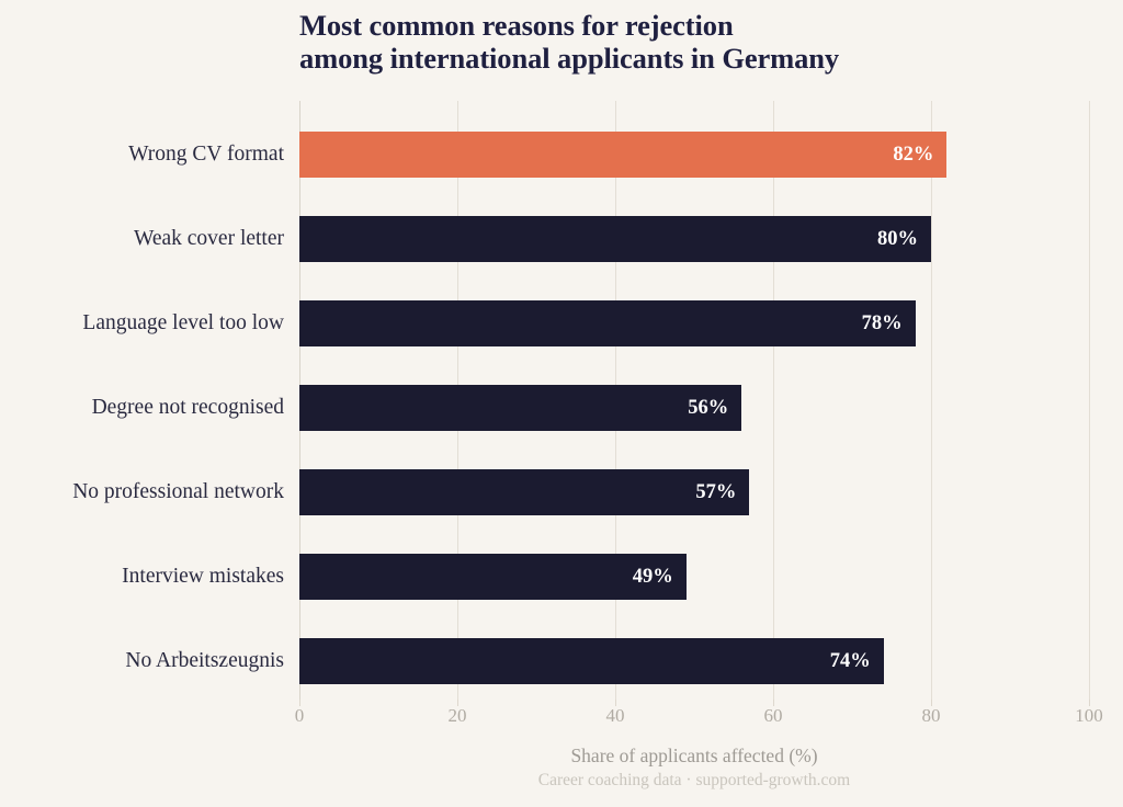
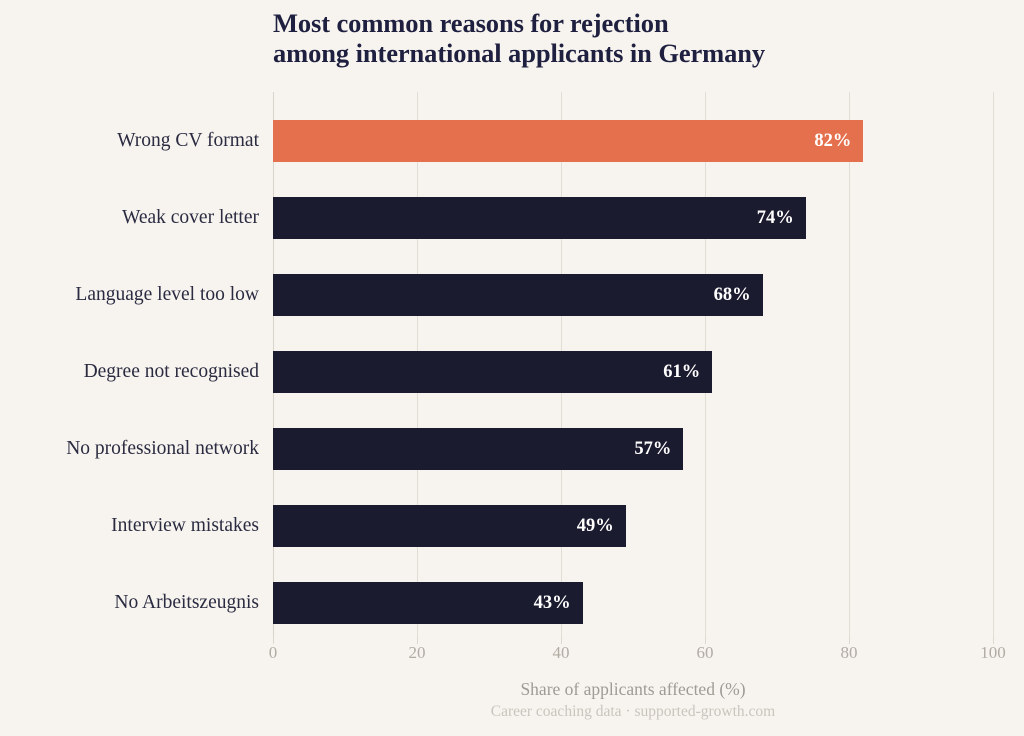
Weak cover letter: 80% -> 74%
Language level too low: 78% -> 68%
Degree not recognised: 56% -> 61%
No Arbeitszeugnis: 74% -> 43%
